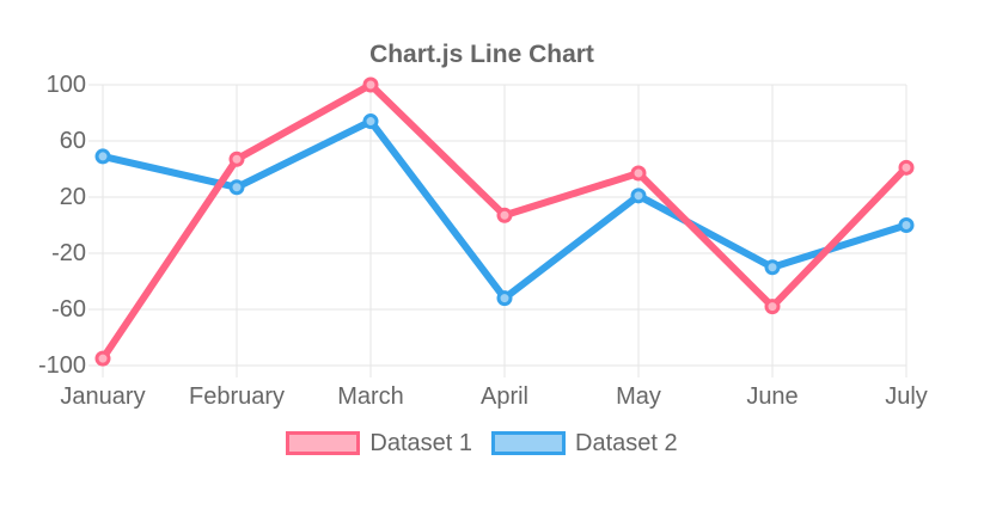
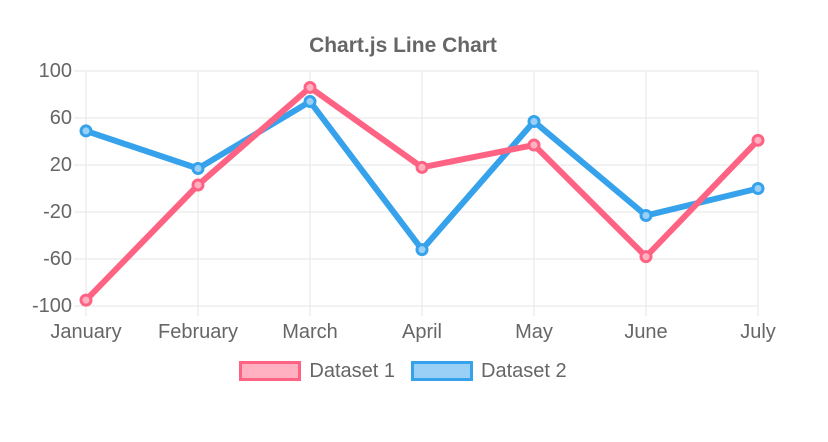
Dataset 1/February: 47 -> 3
Dataset 2/February: 27 -> 17
Dataset 1/March: 100 -> 86
Dataset 1/April: 7 -> 18
Dataset 2/May: 21 -> 57
Dataset 2/June: -30 -> -23
